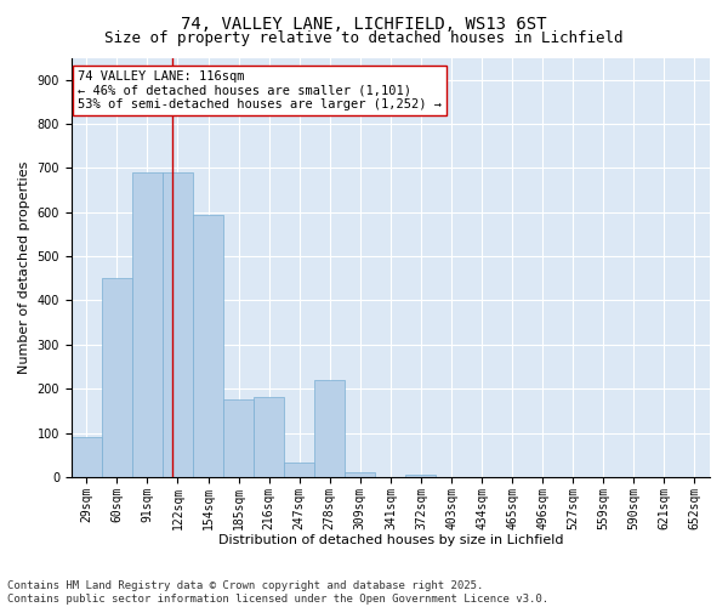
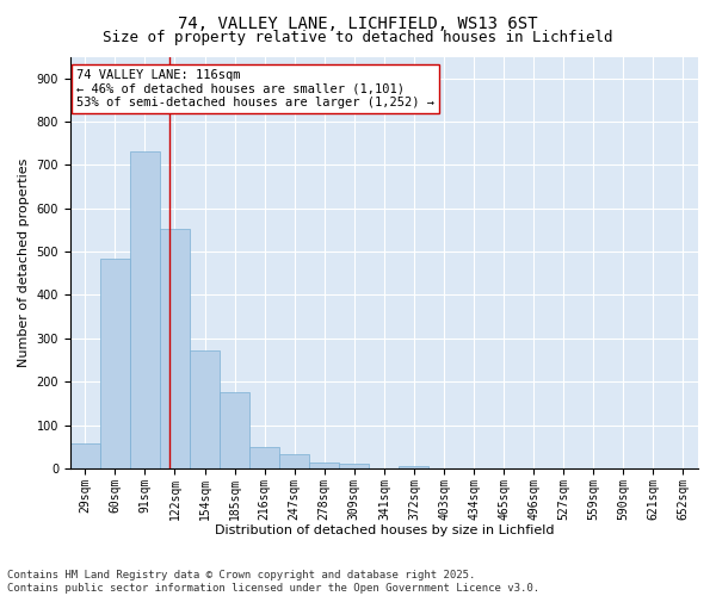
29sqm: 90 -> 57
60sqm: 450 -> 484
91sqm: 690 -> 730
122sqm: 690 -> 553
154sqm: 595 -> 272
216sqm: 180 -> 48
278sqm: 220 -> 13
